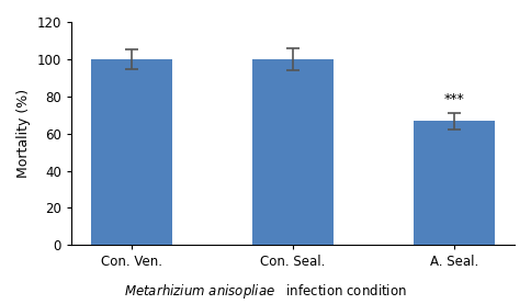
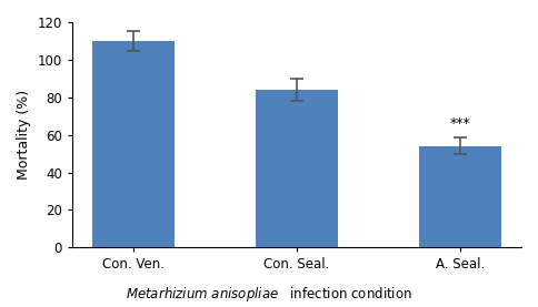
Con. Ven.: 100 -> 110
Con. Seal.: 100 -> 84
A. Seal.: 67 -> 54
